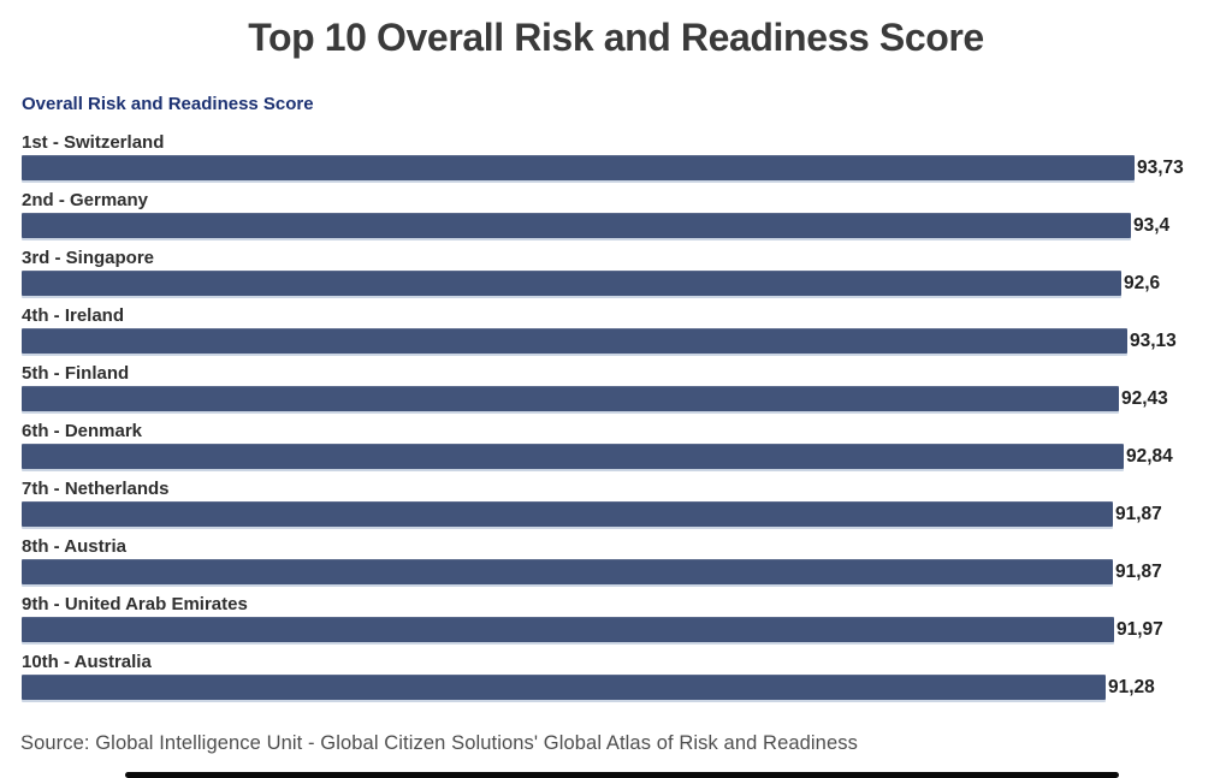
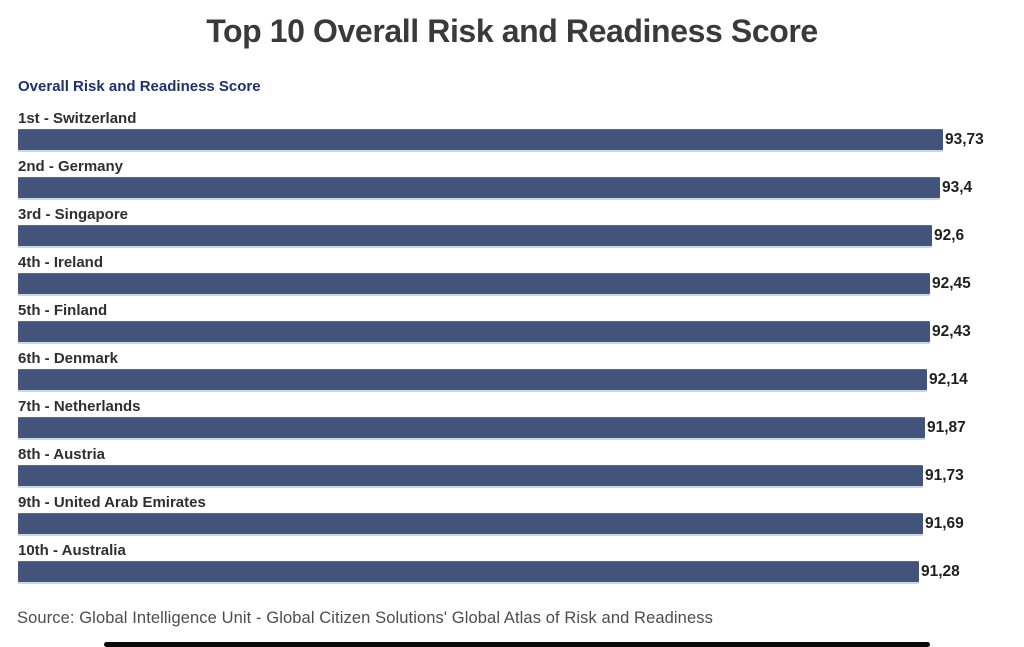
4th - Ireland: 93,13 -> 92,45
6th - Denmark: 92,84 -> 92,14
8th - Austria: 91,87 -> 91,73
9th - United Arab Emirates: 91,97 -> 91,69
